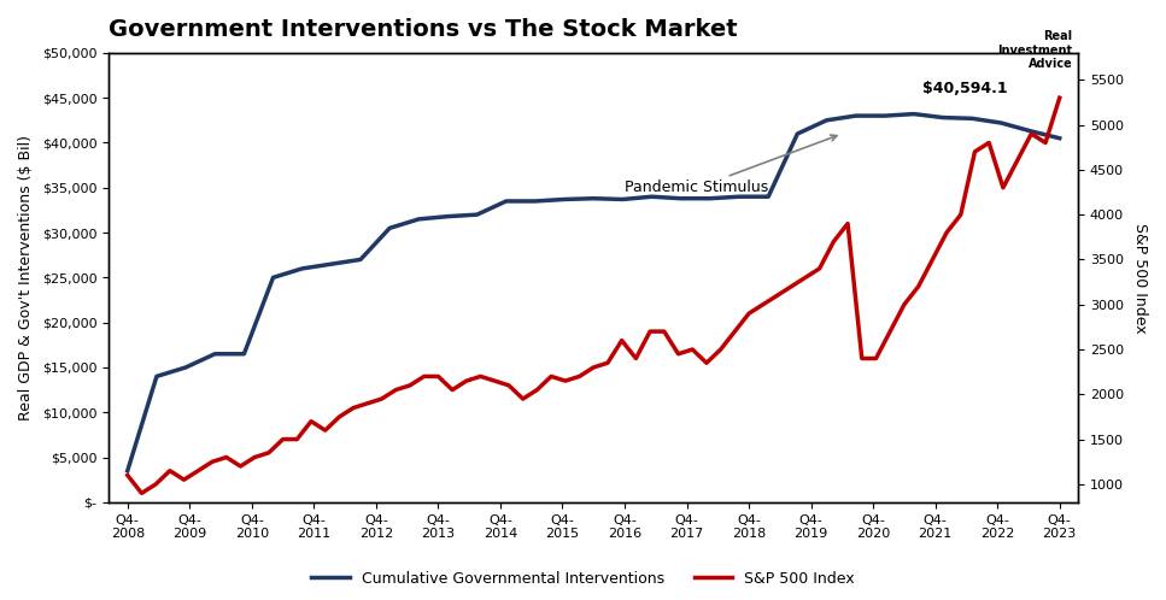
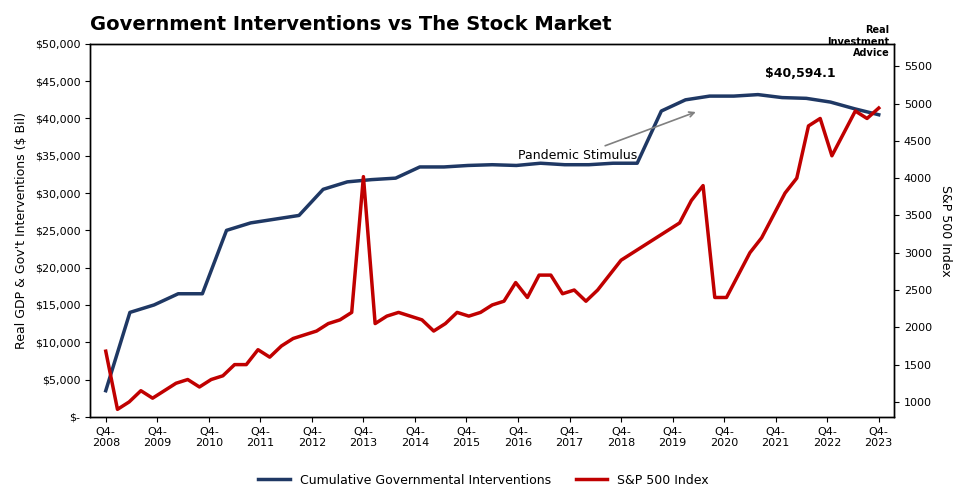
S&P 500 Index/Q4- 2008: 1100 -> 1680
S&P 500 Index/Q4- 2013: 2200 -> 4020
S&P 500 Index/Q4- 2023: 5300 -> 4940
